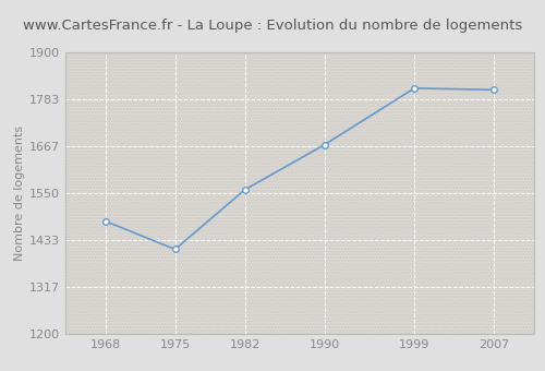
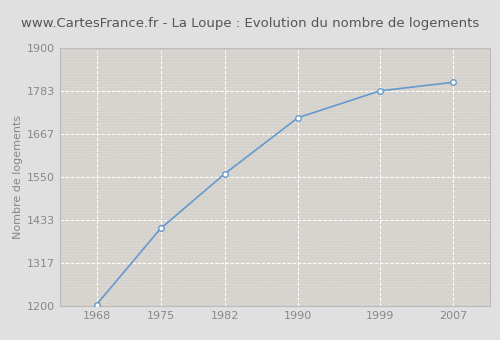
1968: 1480 -> 1204
1990: 1670 -> 1710
1999: 1810 -> 1783
